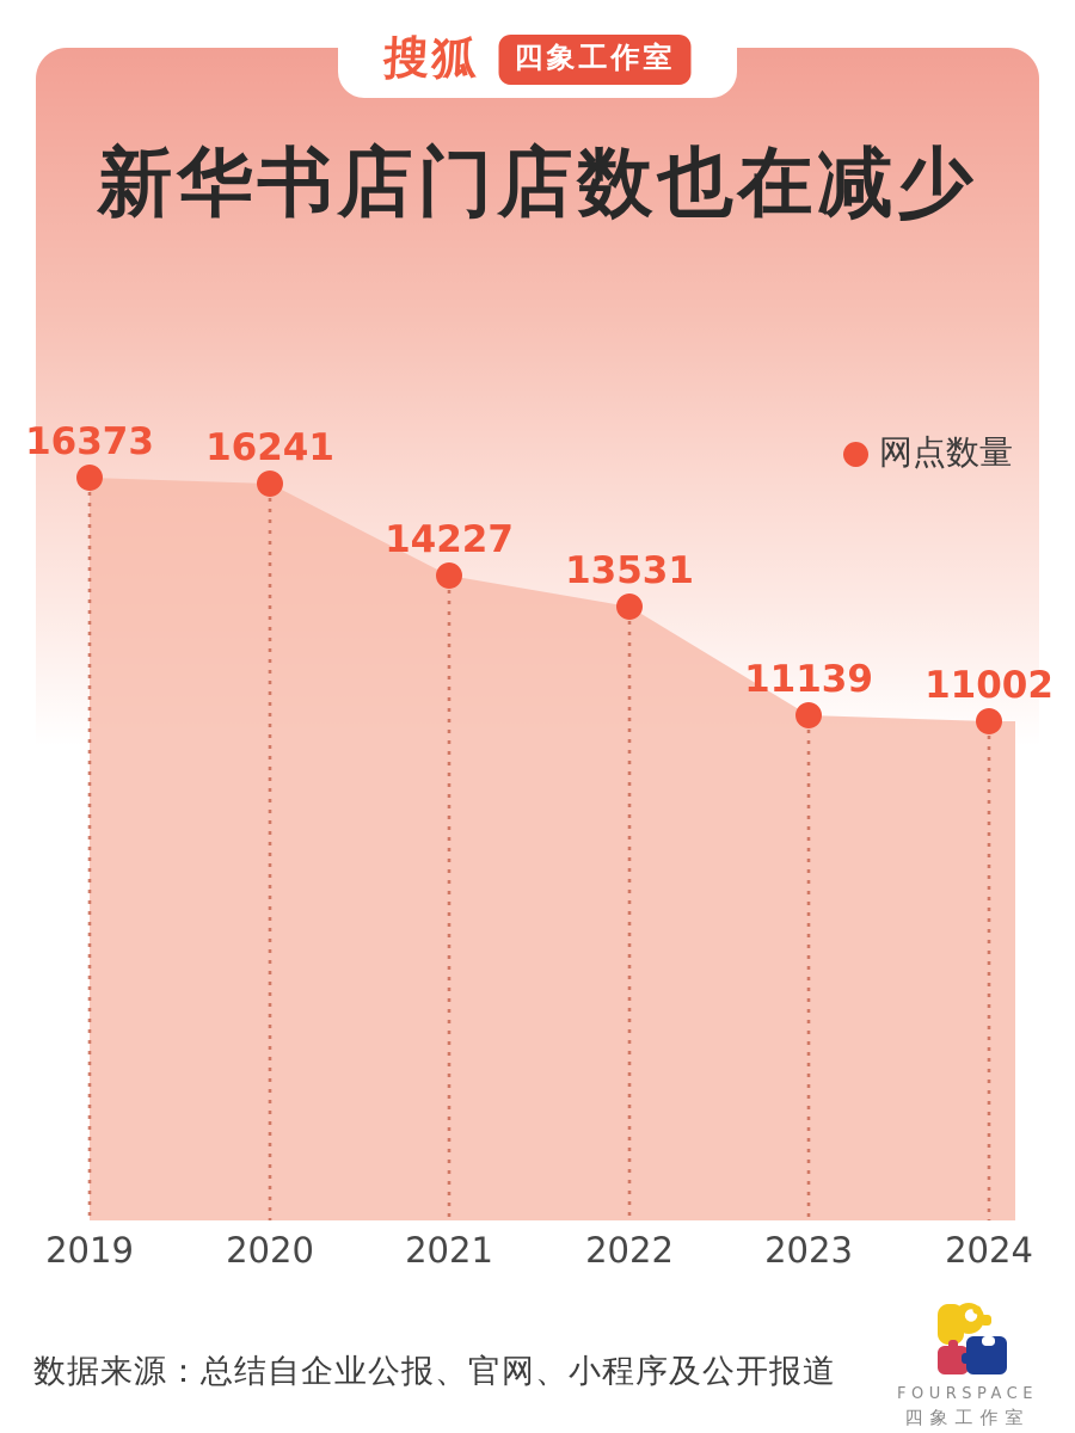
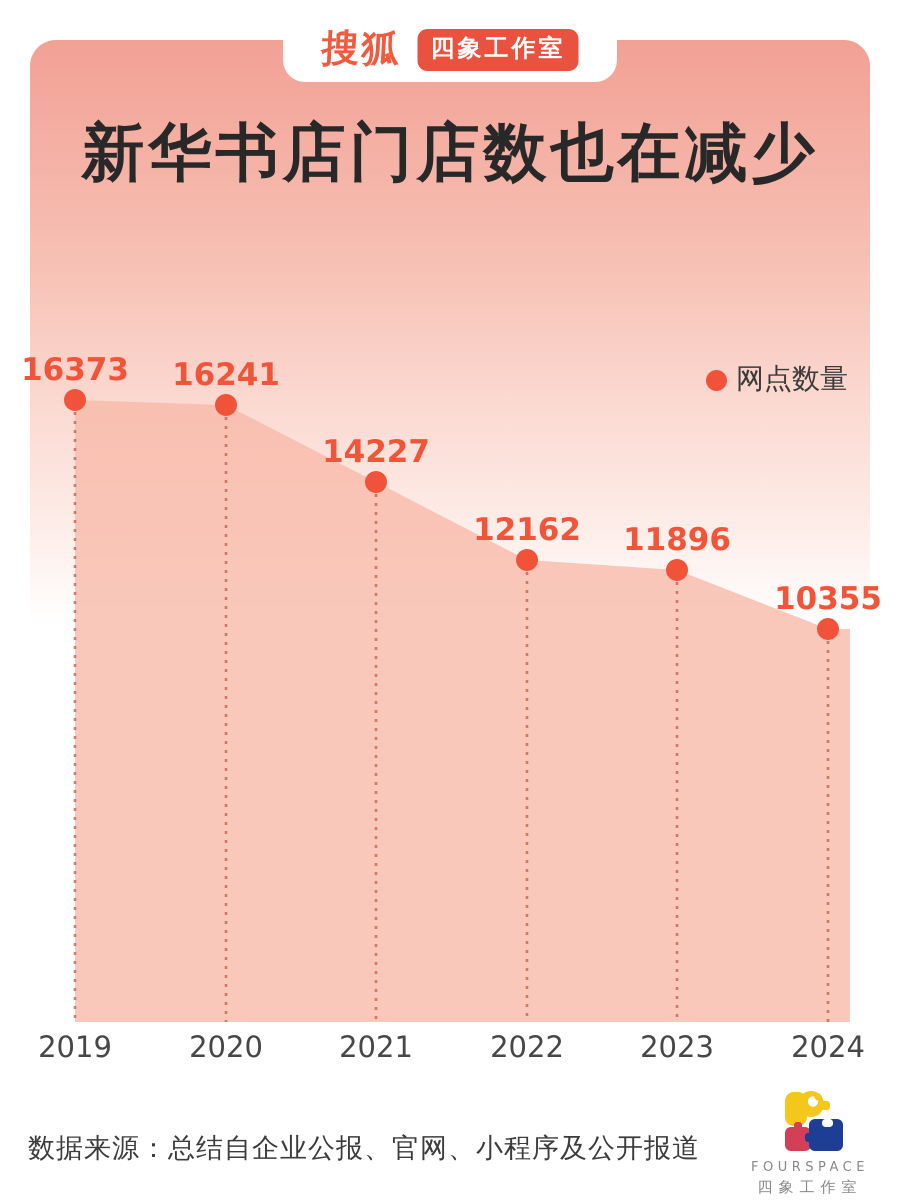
2022: 13531 -> 12162
2023: 11139 -> 11896
2024: 11002 -> 10355
